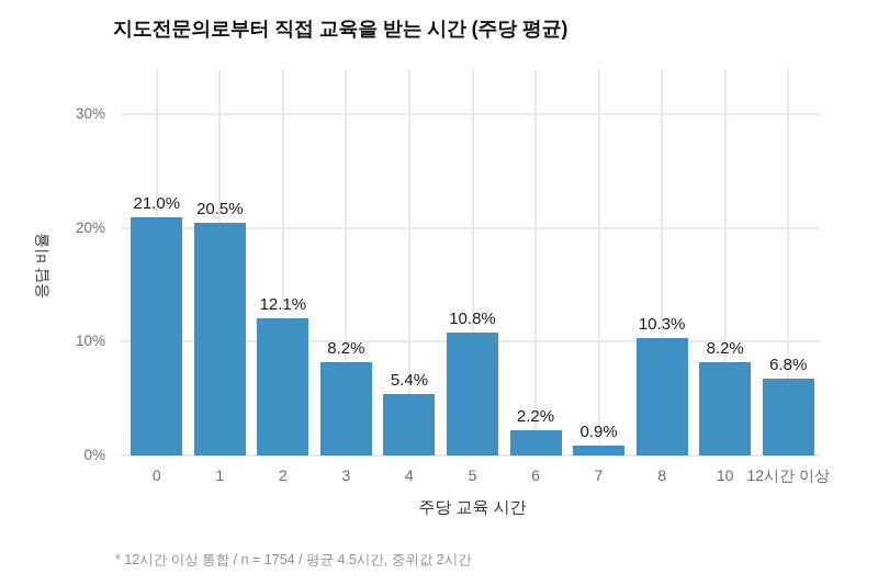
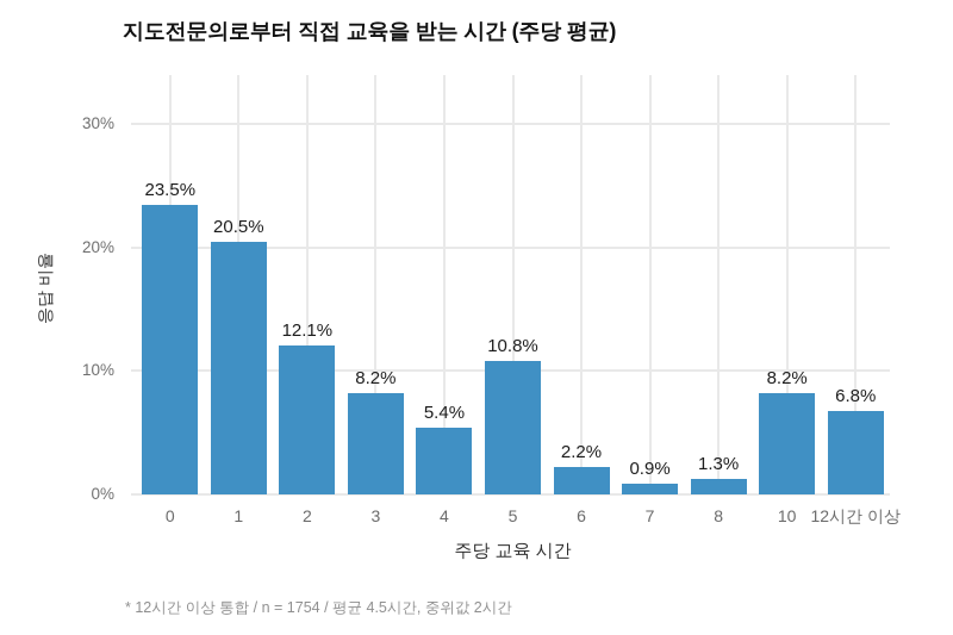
0: 21.0% -> 23.5%
8: 10.3% -> 1.3%
